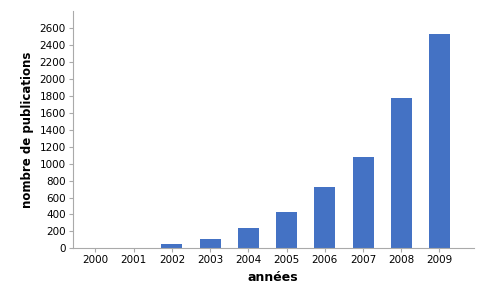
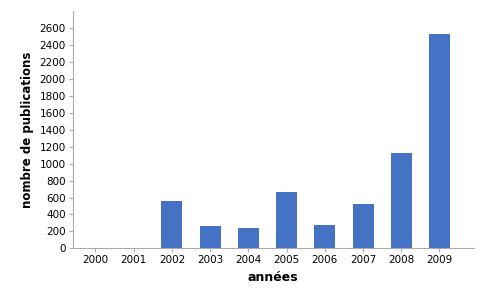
2002: 50 -> 560
2003: 110 -> 260
2005: 430 -> 660
2006: 720 -> 280
2007: 1080 -> 520
2008: 1770 -> 1120
